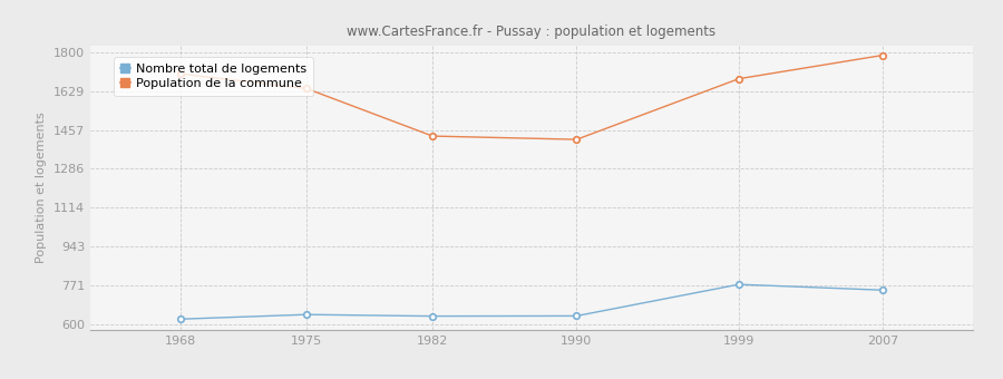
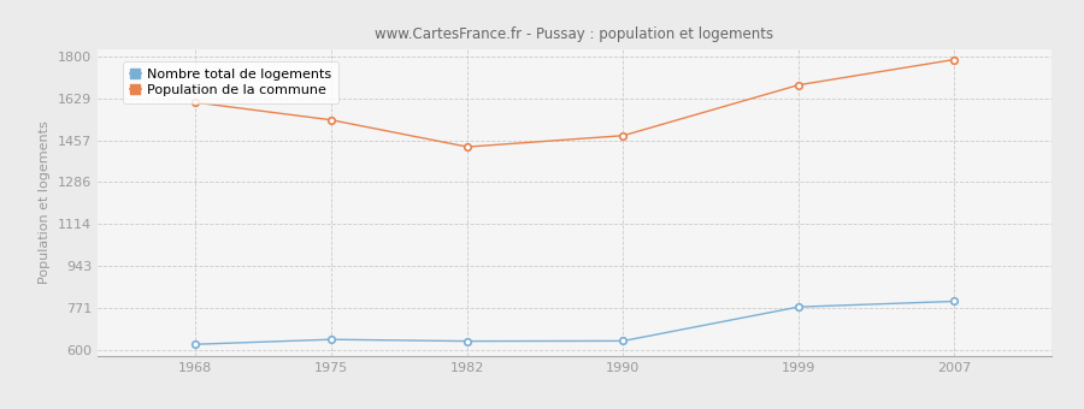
Population de la commune/1968: 1705 -> 1612
Population de la commune/1975: 1640 -> 1540
Population de la commune/1990: 1415 -> 1476
Nombre total de logements/2007: 750 -> 798
